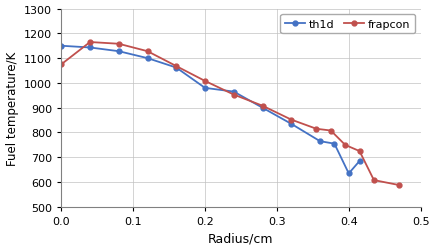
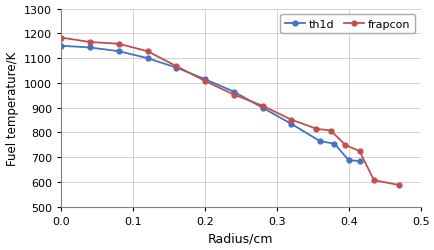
frapcon/0.0: 1075 -> 1183
th1d/0.2: 980 -> 1015
th1d/0.4: 635 -> 688
